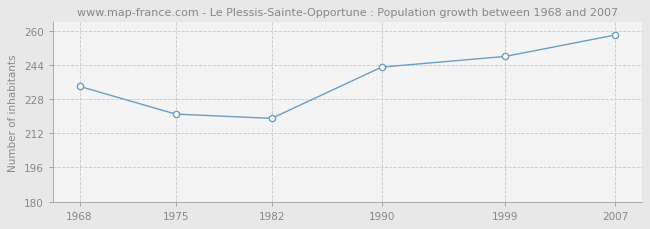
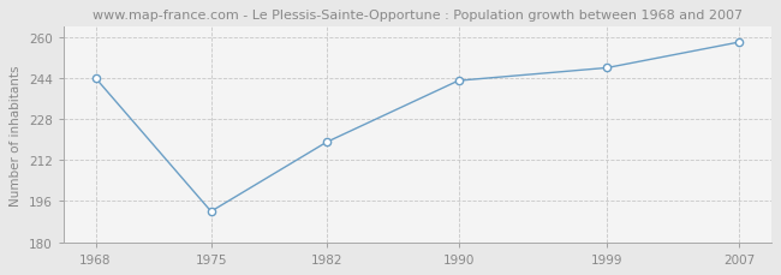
1968: 234 -> 244
1975: 221 -> 192
